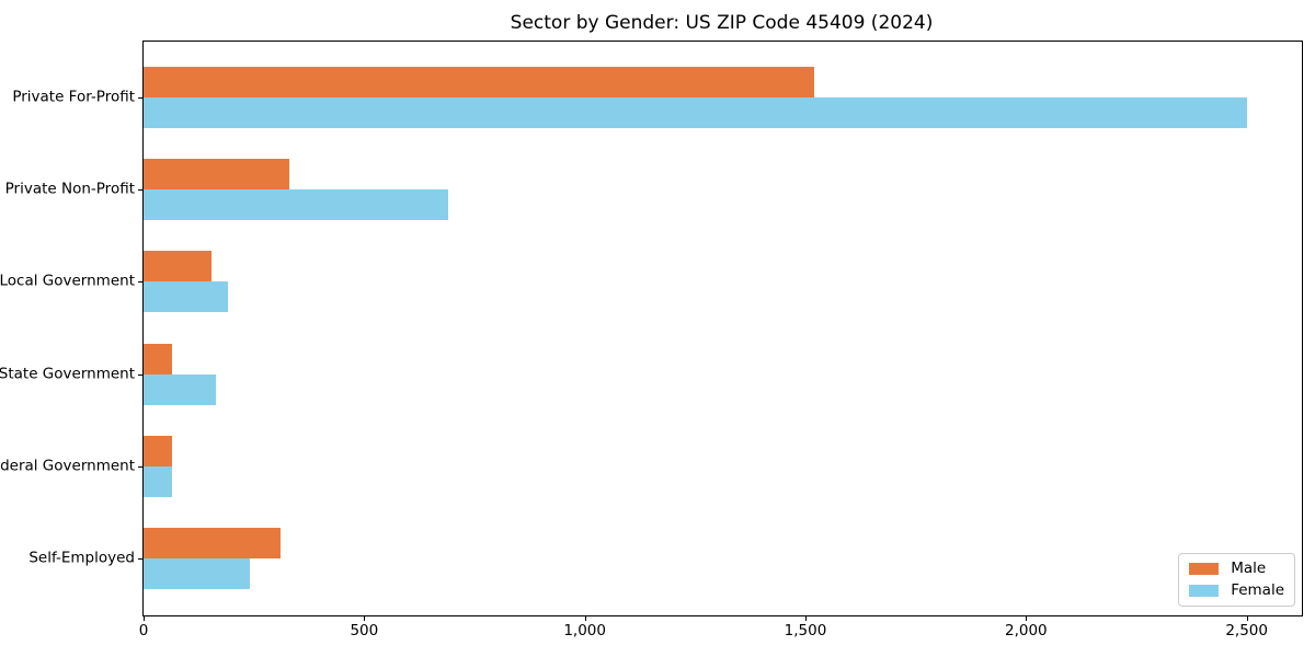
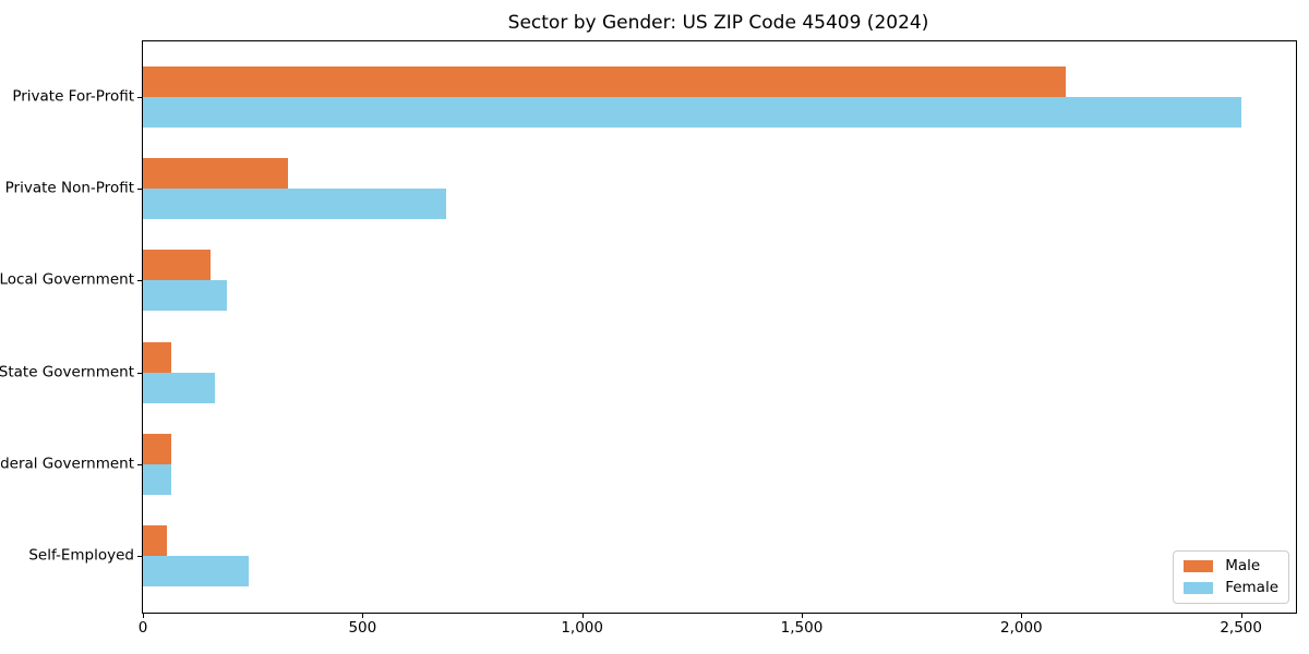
Male/Private For-Profit: 1520 -> 2100
Male/Self-Employed: 310 -> 60
